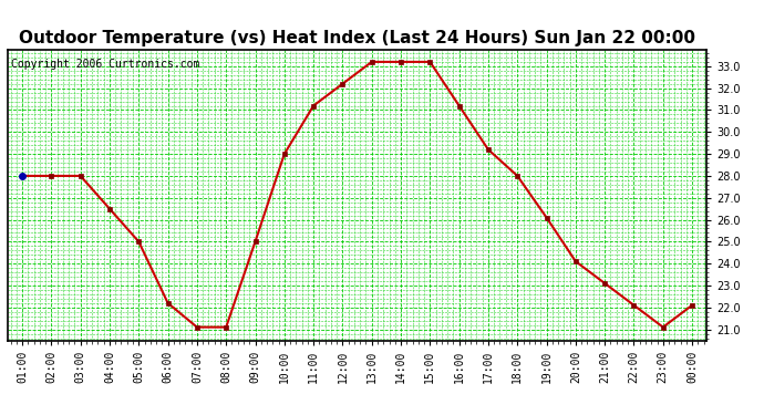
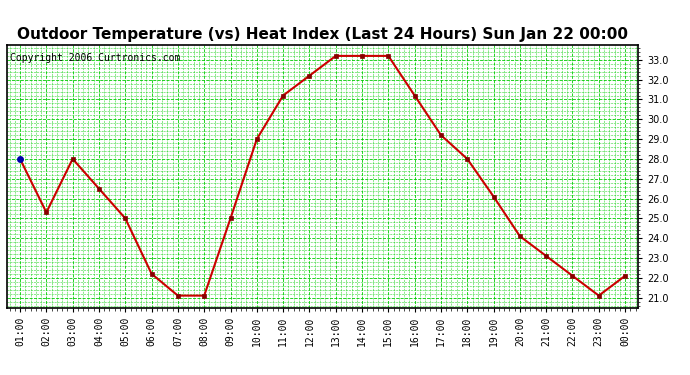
02:00: 28.0 -> 25.3
